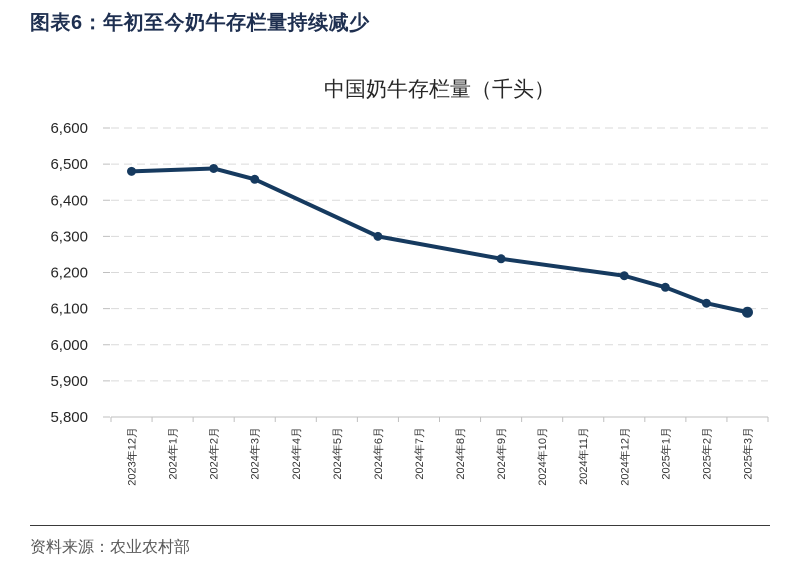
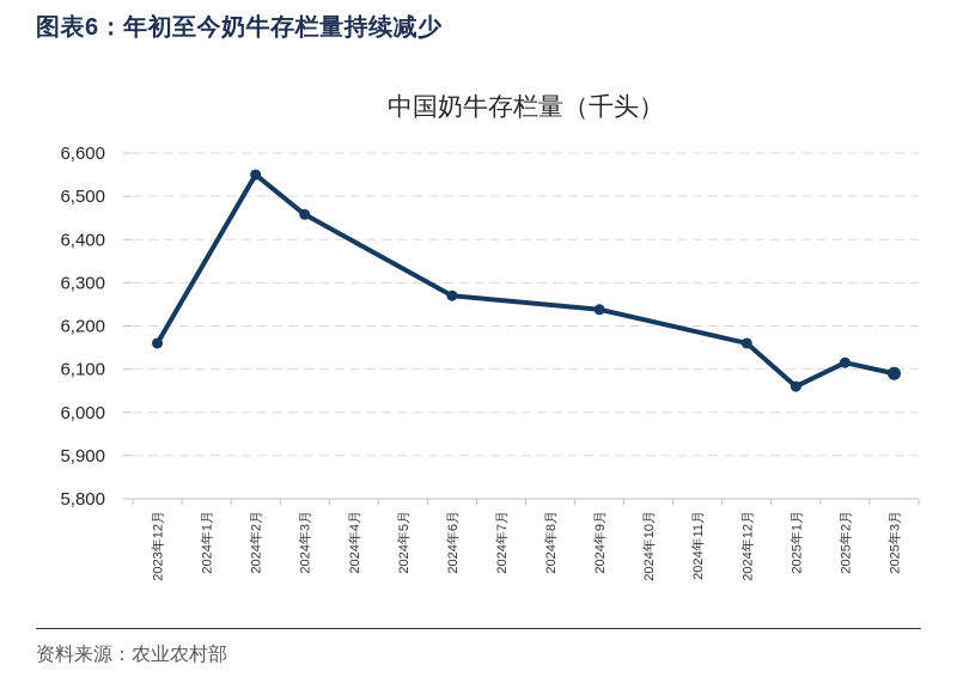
2023年12月: 6480 -> 6160
2024年2月: 6490 -> 6550
2024年6月: 6300 -> 6270
2024年12月: 6190 -> 6160
2025年1月: 6160 -> 6060
